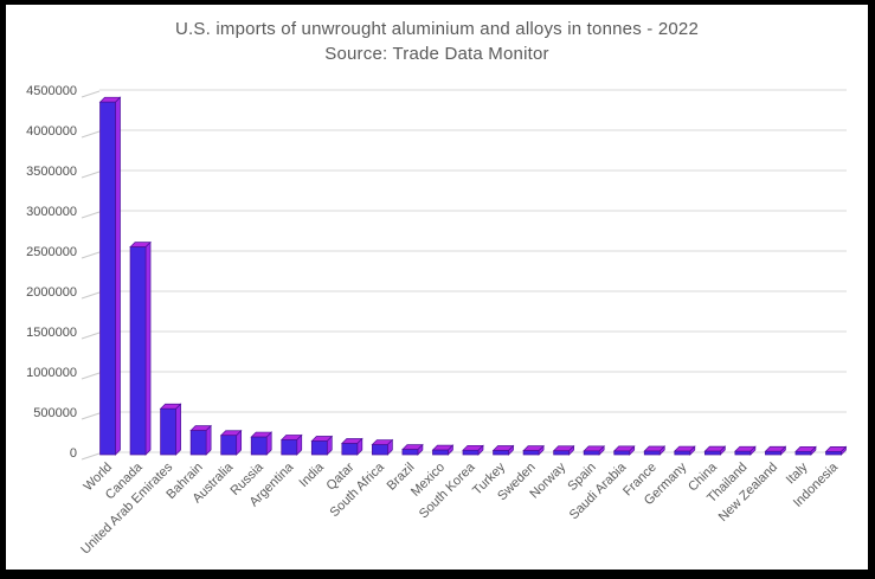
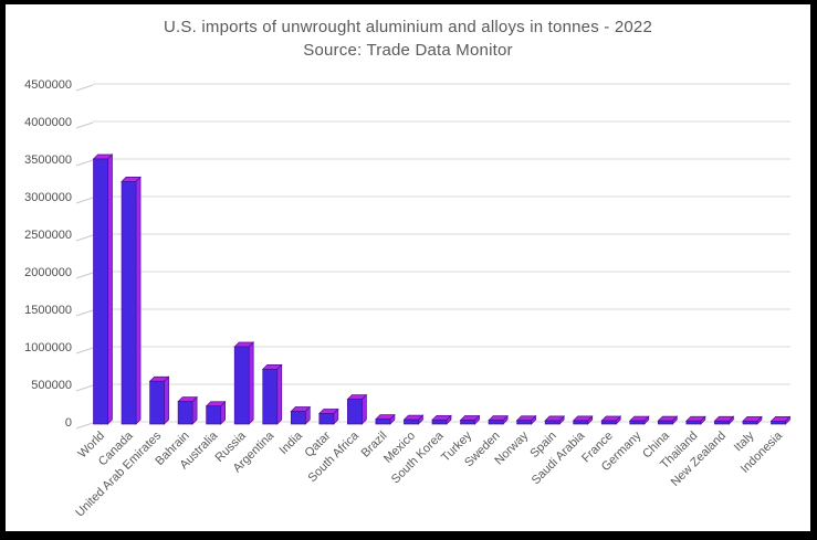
World: 4400000 -> 3500000
Canada: 2600000 -> 3200000
Russia: 200000 -> 1000000
Argentina: 200000 -> 700000
South Africa: 100000 -> 300000
